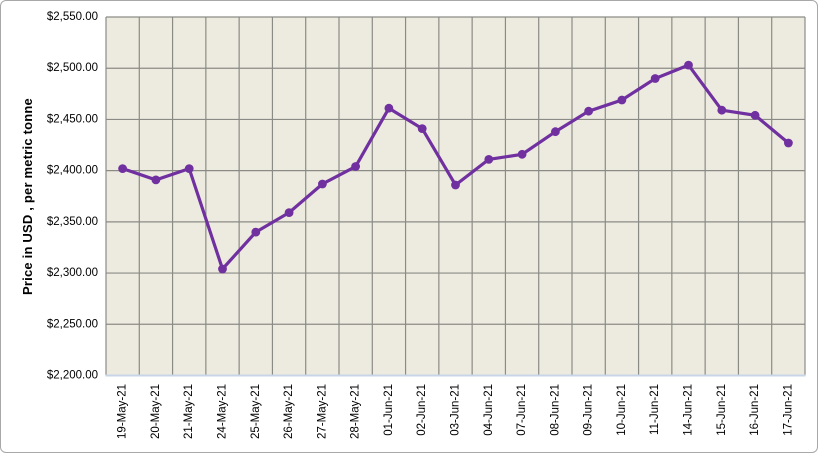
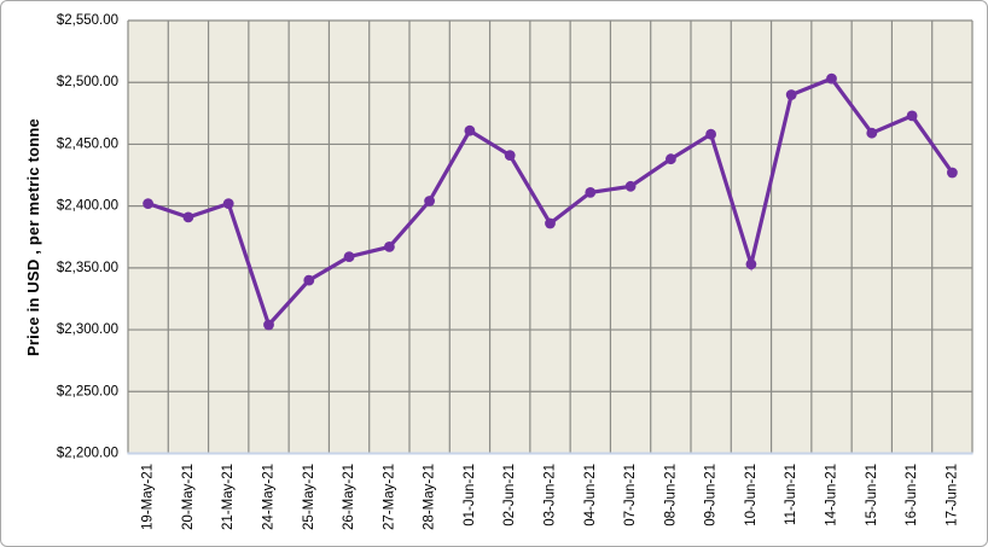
27-May-21: $2387 -> $2367
10-Jun-21: $2469 -> $2353
16-Jun-21: $2454 -> $2473
